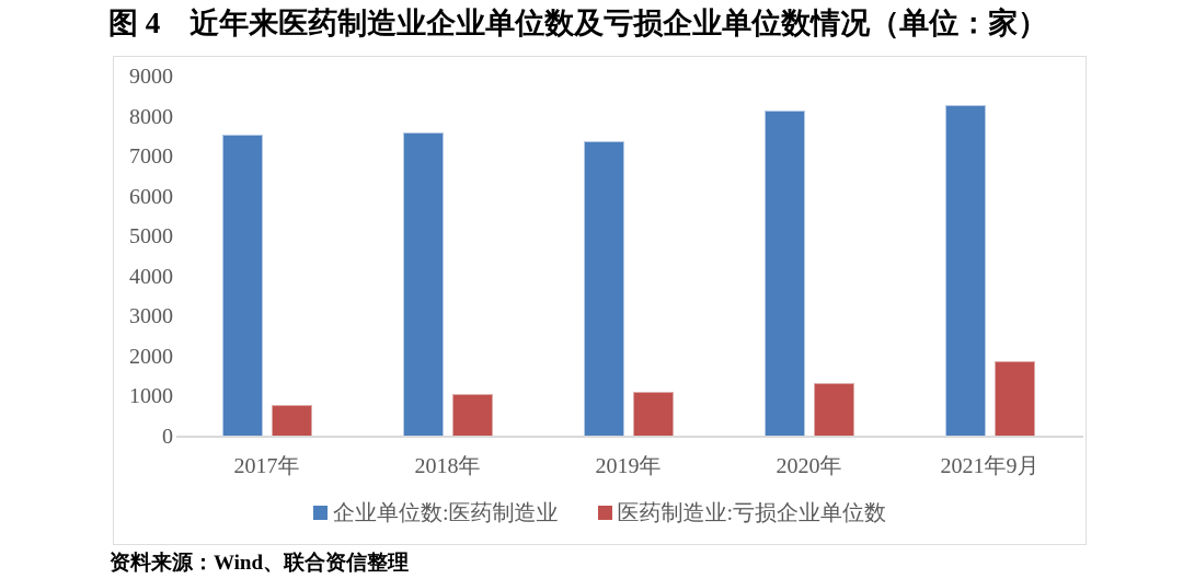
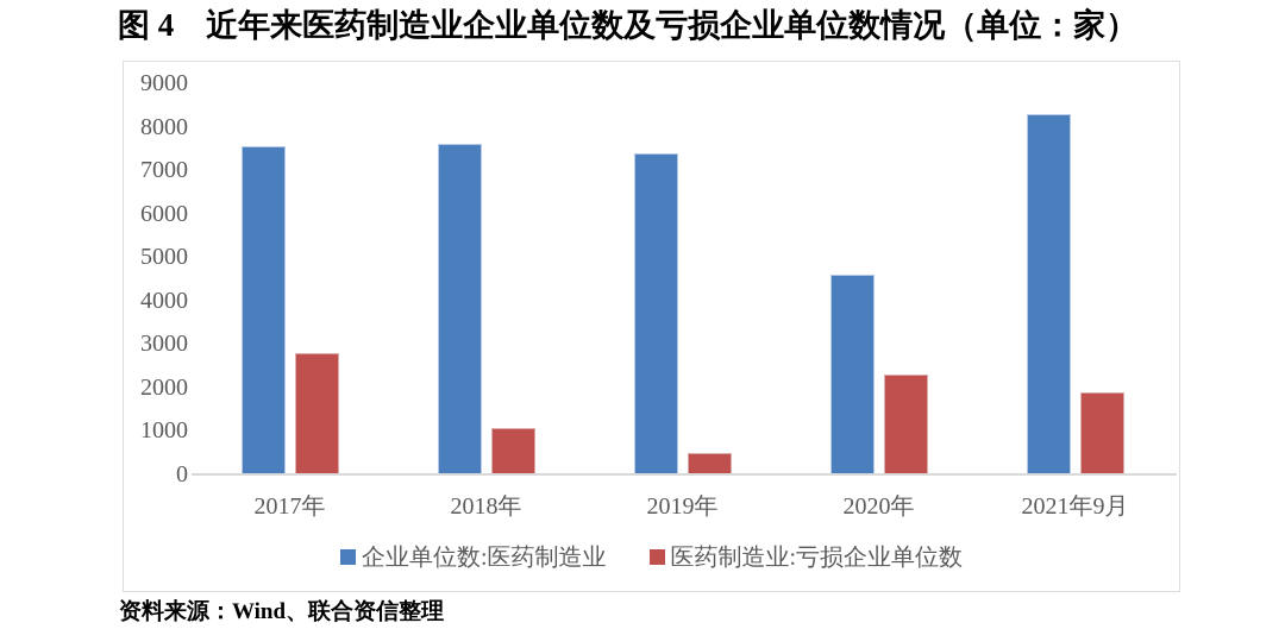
医药制造业:亏损企业单位数/2017年: 800 -> 2800
医药制造业:亏损企业单位数/2019年: 1100 -> 500
企业单位数:医药制造业/2020年: 8200 -> 4600
医药制造业:亏损企业单位数/2020年: 1300 -> 2300
